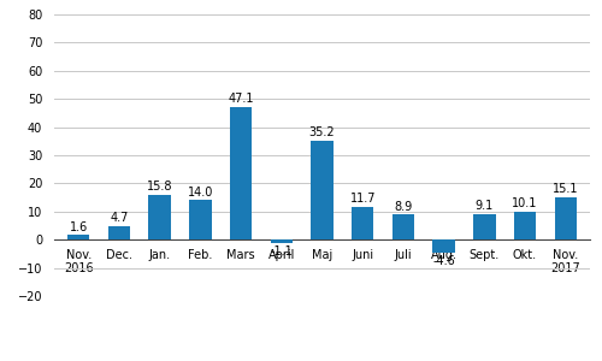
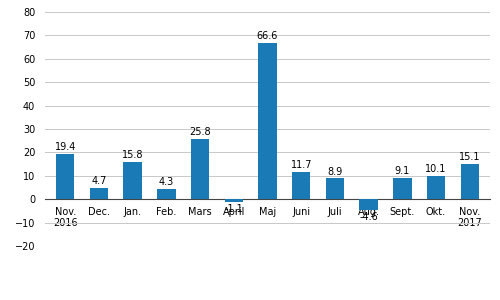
Nov. 2016: 1.6 -> 19.4
Feb.: 14.0 -> 4.3
Mars: 47.1 -> 25.8
Maj: 35.2 -> 66.6
